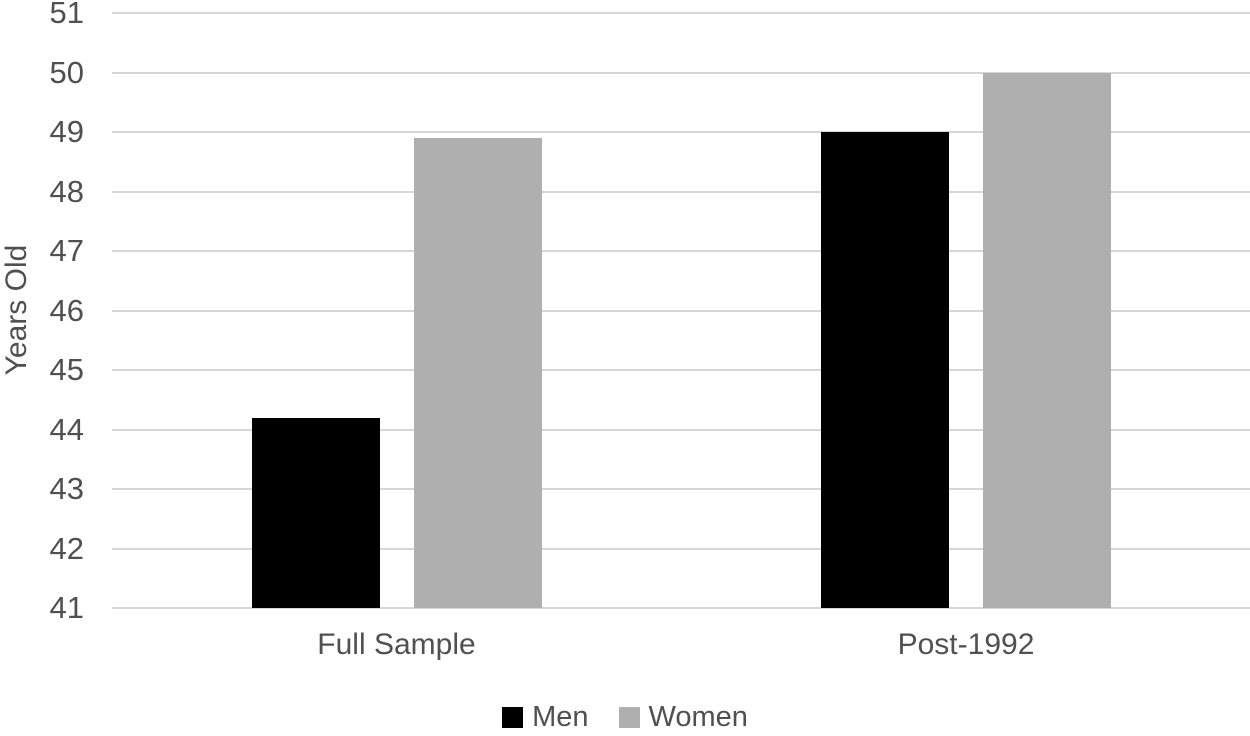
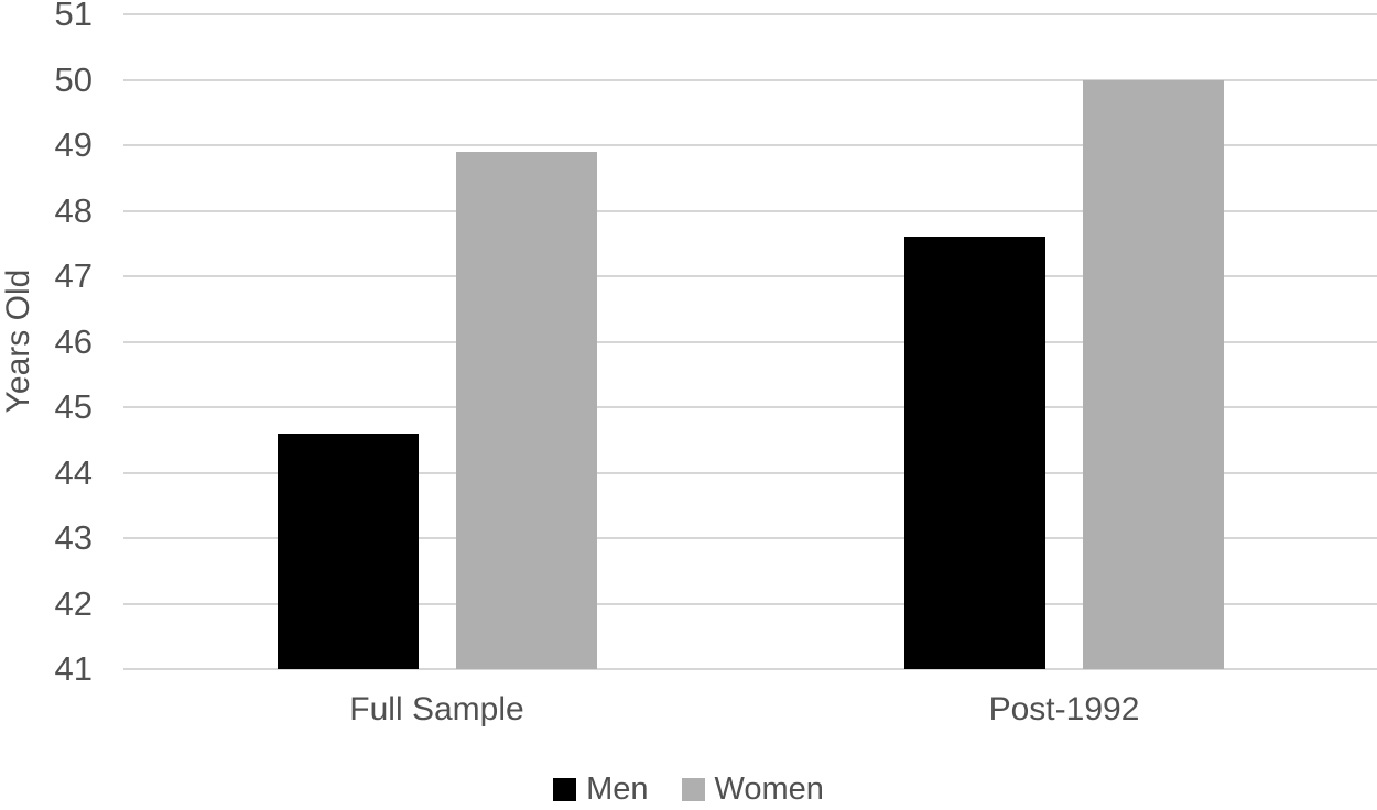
Men/Full Sample: 44.2 -> 44.6
Men/Post-1992: 49.0 -> 47.6
